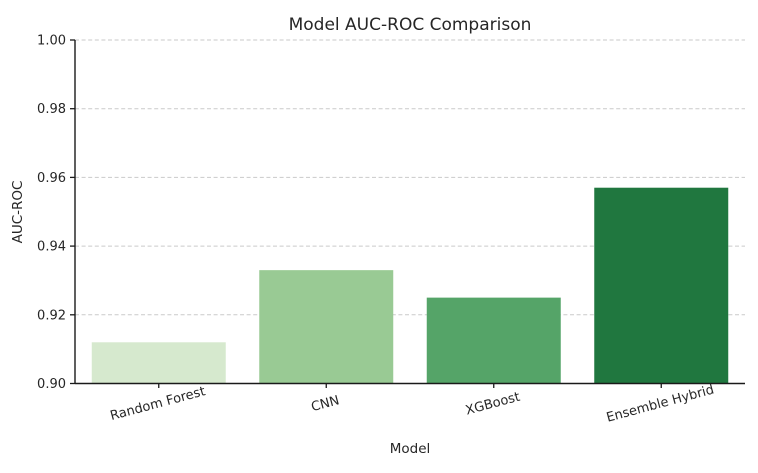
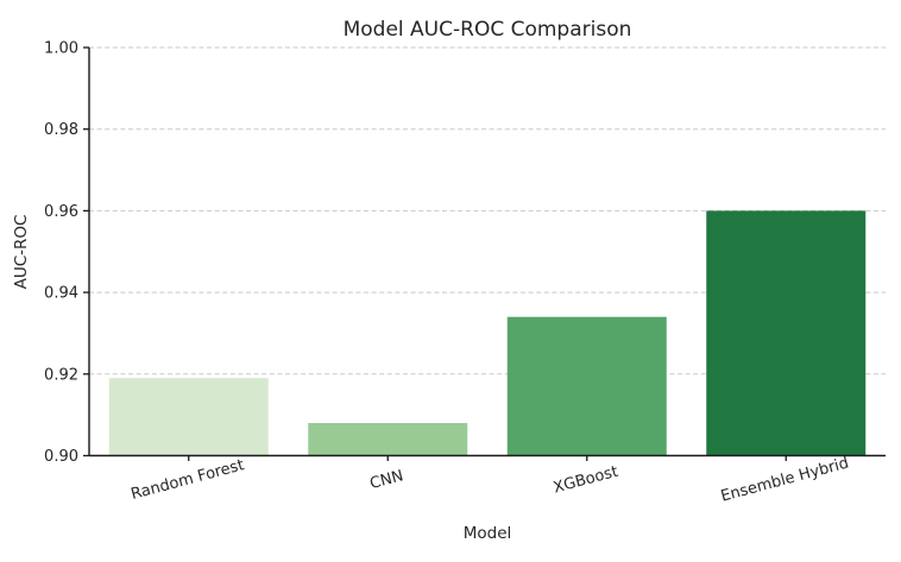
Random Forest: 0.912 -> 0.919
CNN: 0.933 -> 0.908
XGBoost: 0.925 -> 0.934
Ensemble Hybrid: 0.957 -> 0.960
